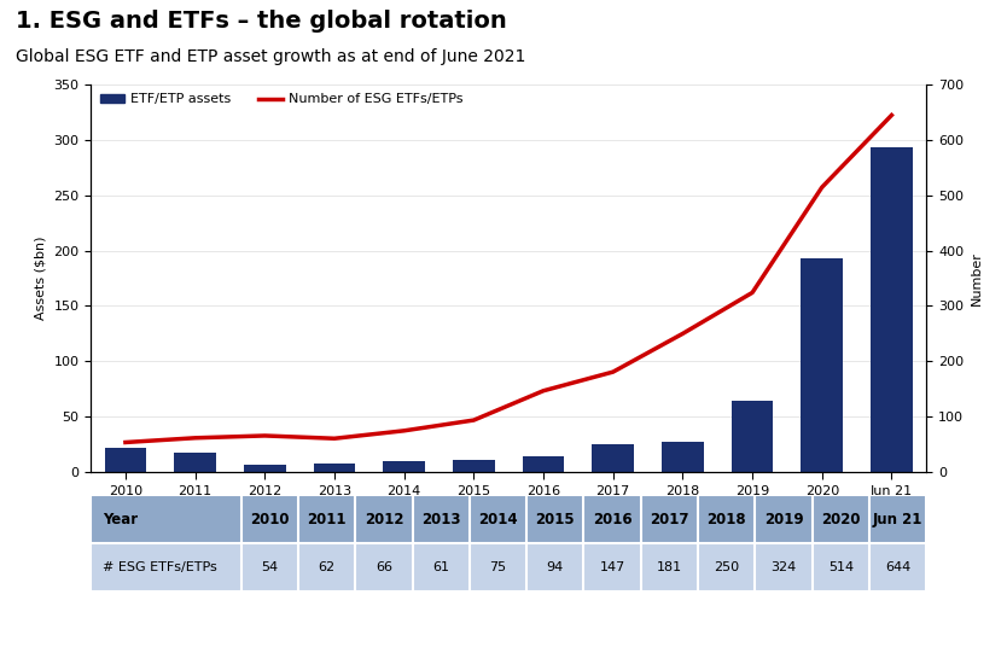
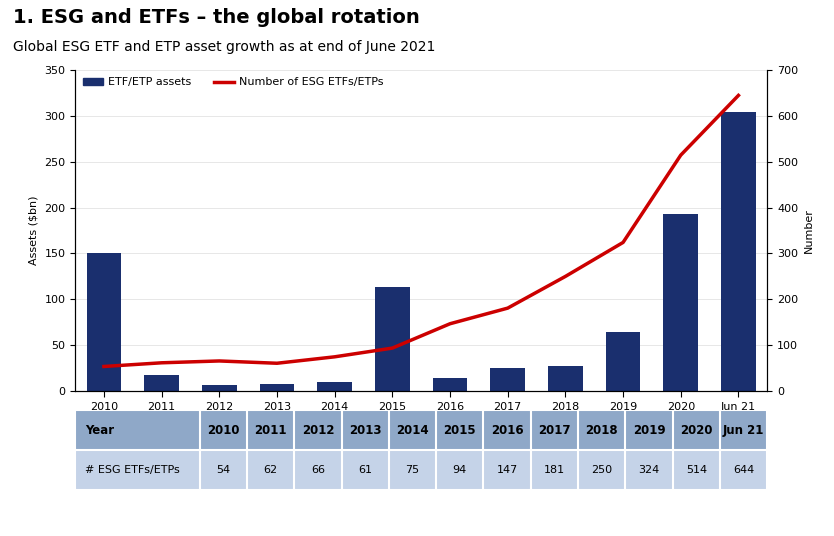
ETF/ETP assets/2010: 22 -> 150
ETF/ETP assets/2015: 11 -> 114
ETF/ETP assets/Jun 21: 293 -> 304
